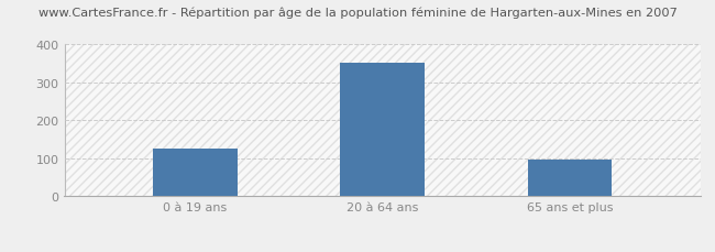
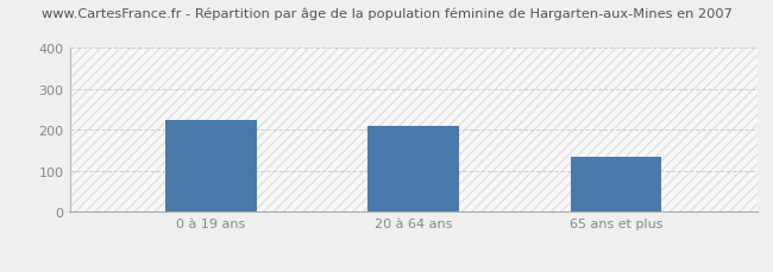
0 à 19 ans: 127 -> 225
20 à 64 ans: 352 -> 210
65 ans et plus: 96 -> 135
